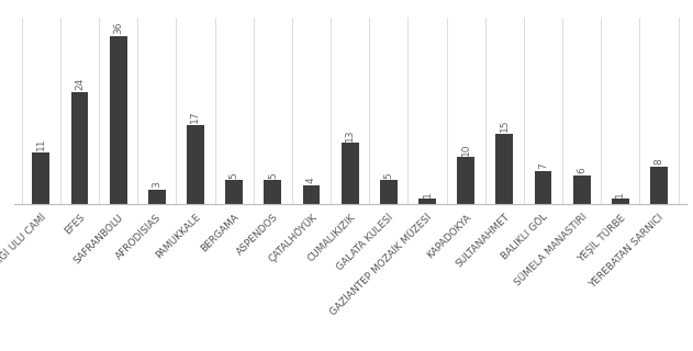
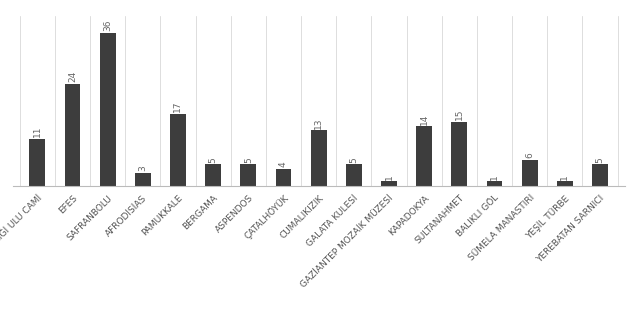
KAPADOKYA: 10 -> 14
BALIKLI GÖL: 7 -> 1
YEREBATAN SARNICI: 8 -> 5
